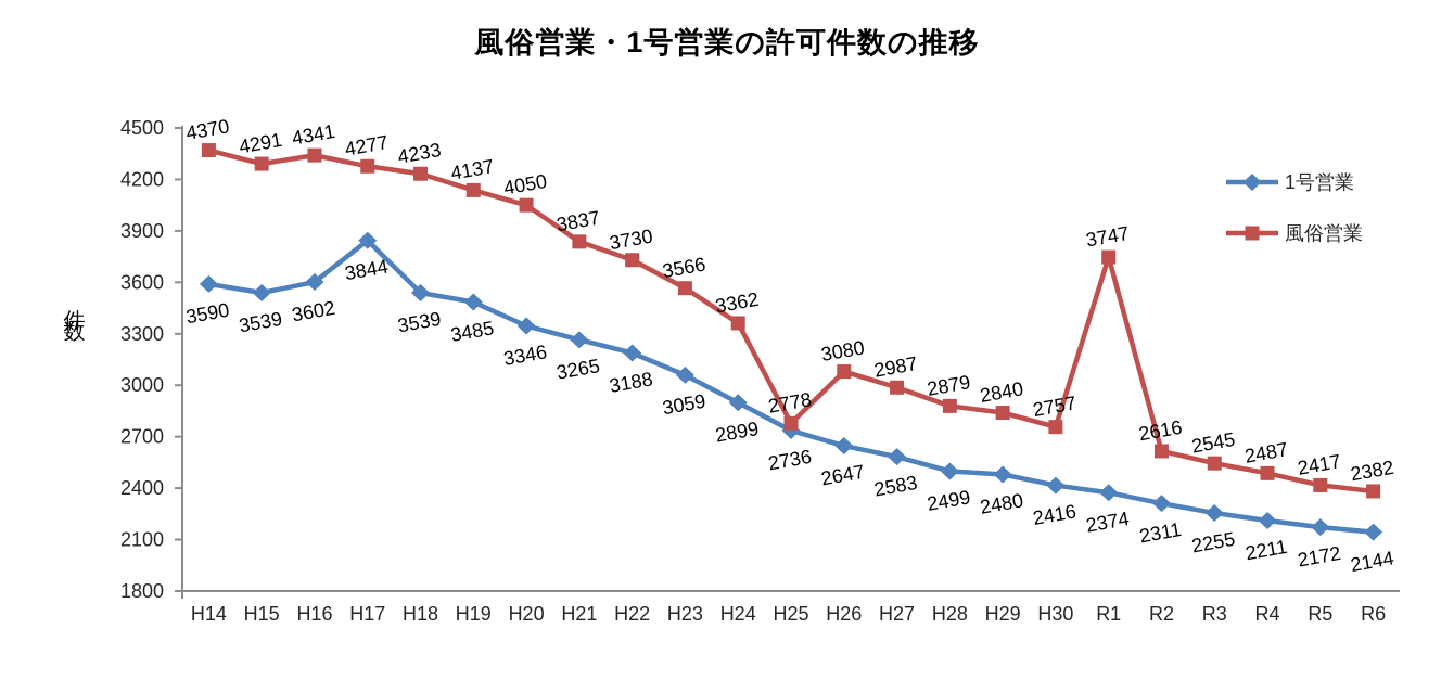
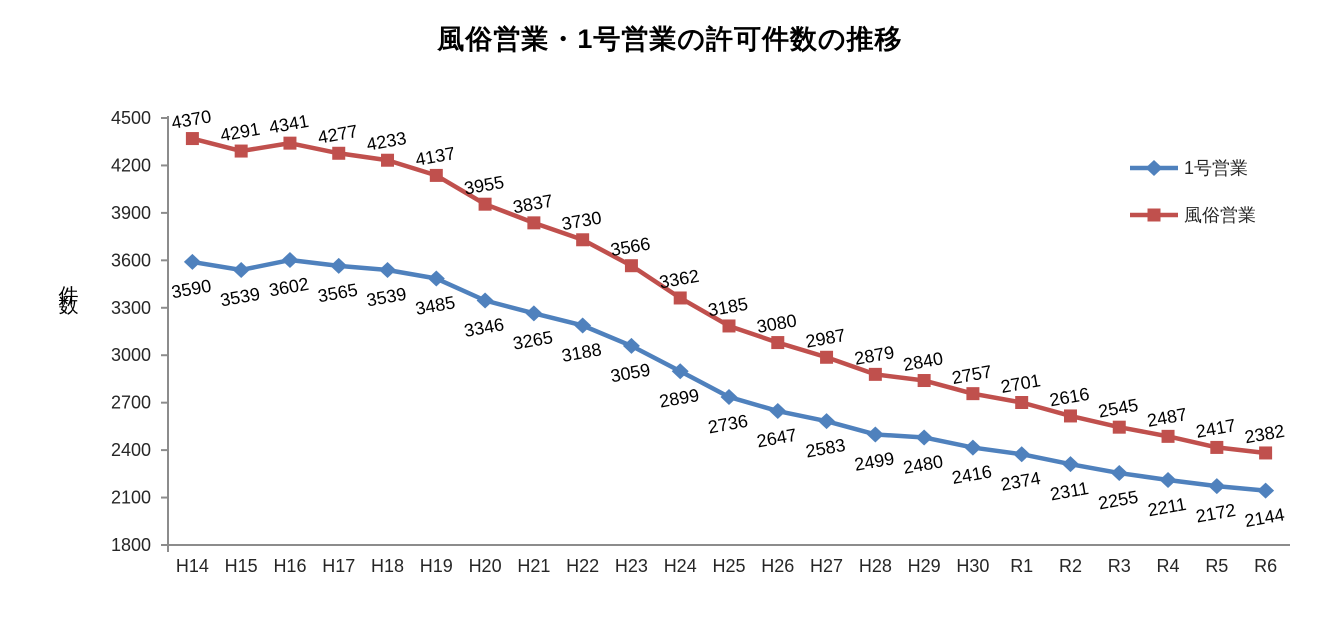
1号営業/H17: 3844 -> 3565
風俗営業/H20: 4050 -> 3955
風俗営業/H25: 2778 -> 3185
風俗営業/R1: 3747 -> 2701
